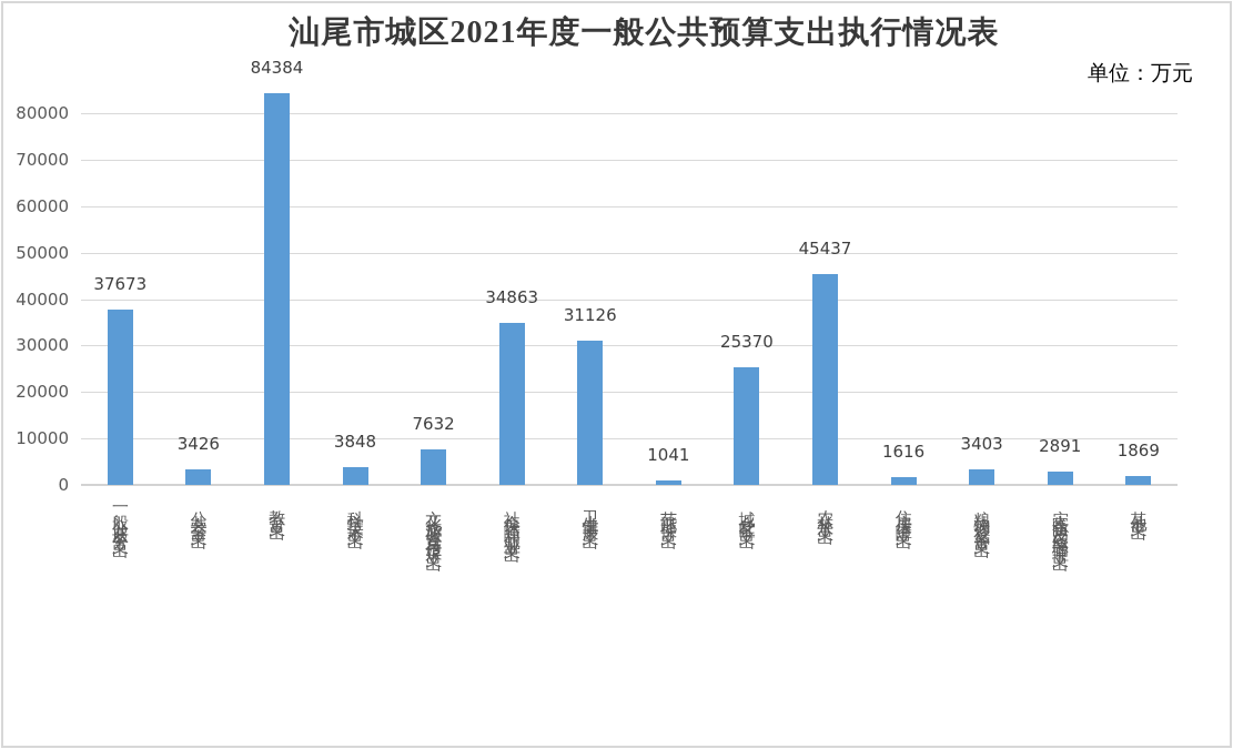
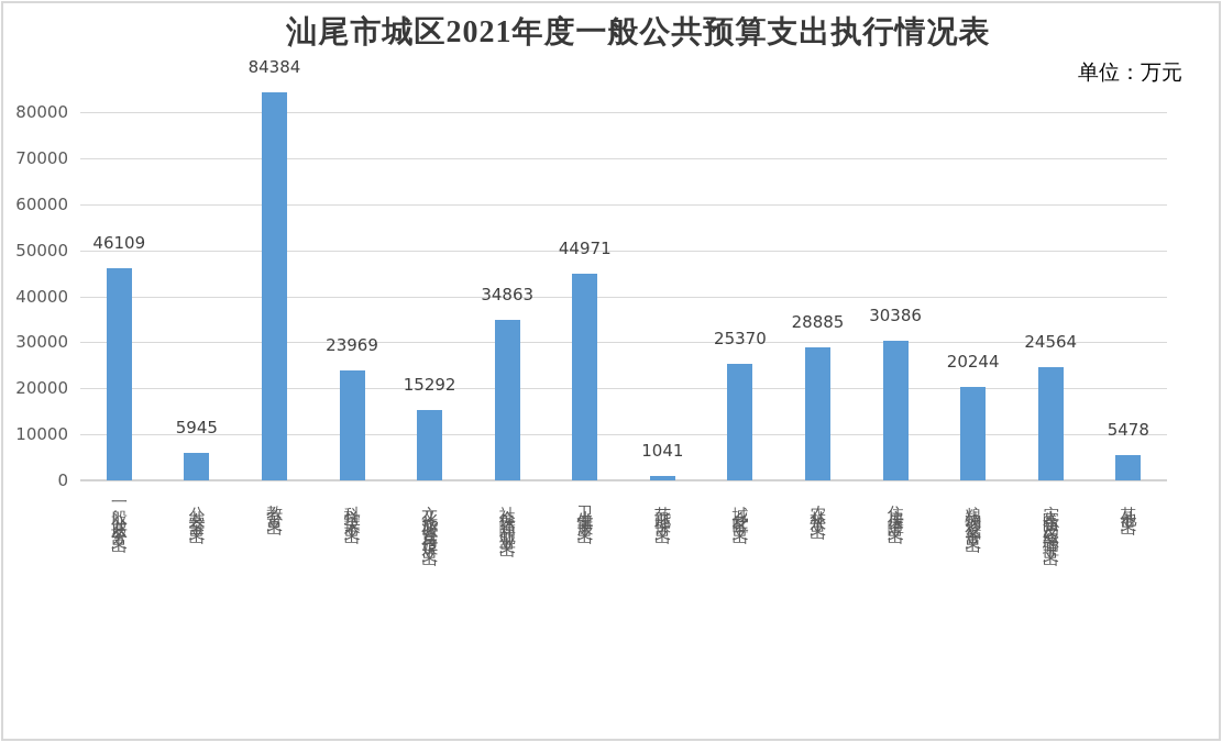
一般公共服务支出: 37673 -> 46109
公共安全支出: 3426 -> 5945
科学技术支出: 3848 -> 23969
文化旅游体育与传媒支出: 7632 -> 15292
卫生健康支出: 31126 -> 44971
农林水支出: 45437 -> 28885
住房保障支出: 1616 -> 30386
粮油物资储备支出: 3403 -> 20244
灾害防治及应急管理支出: 2891 -> 24564
其他支出: 1869 -> 5478
